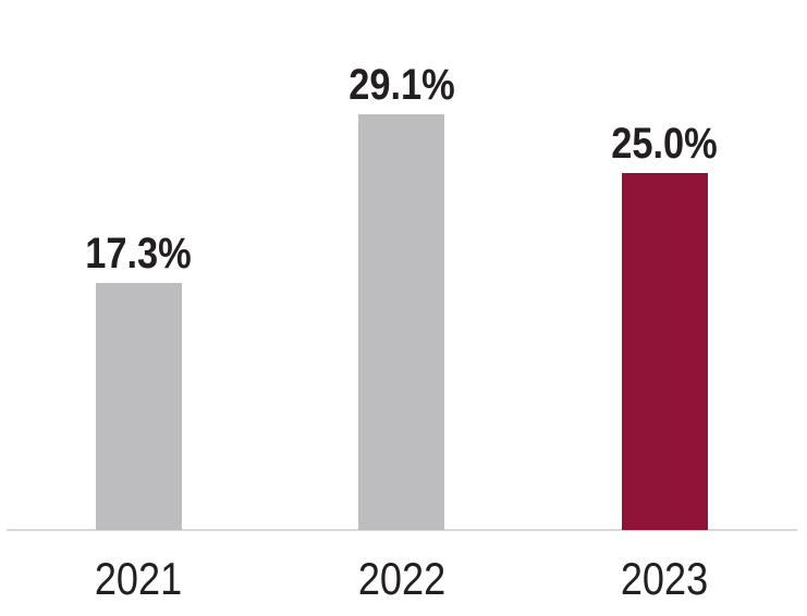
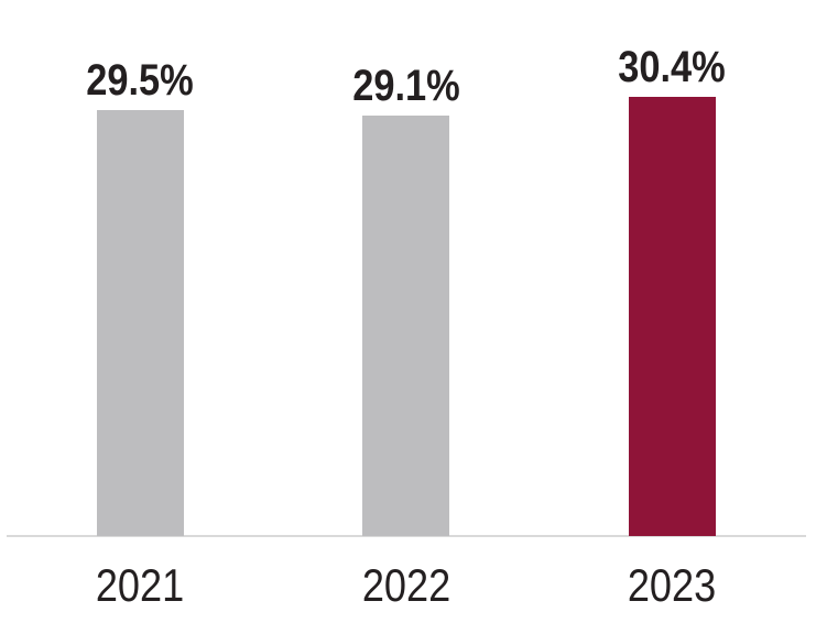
2021: 17.3% -> 29.5%
2023: 25.0% -> 30.4%
